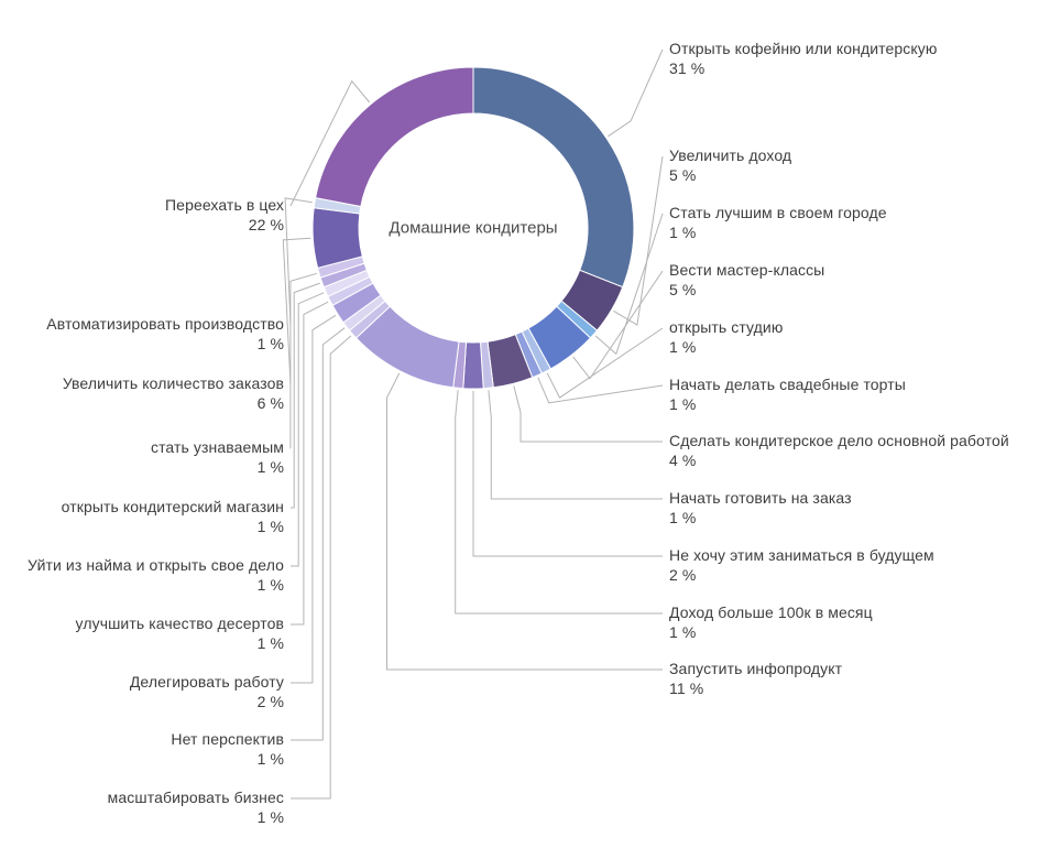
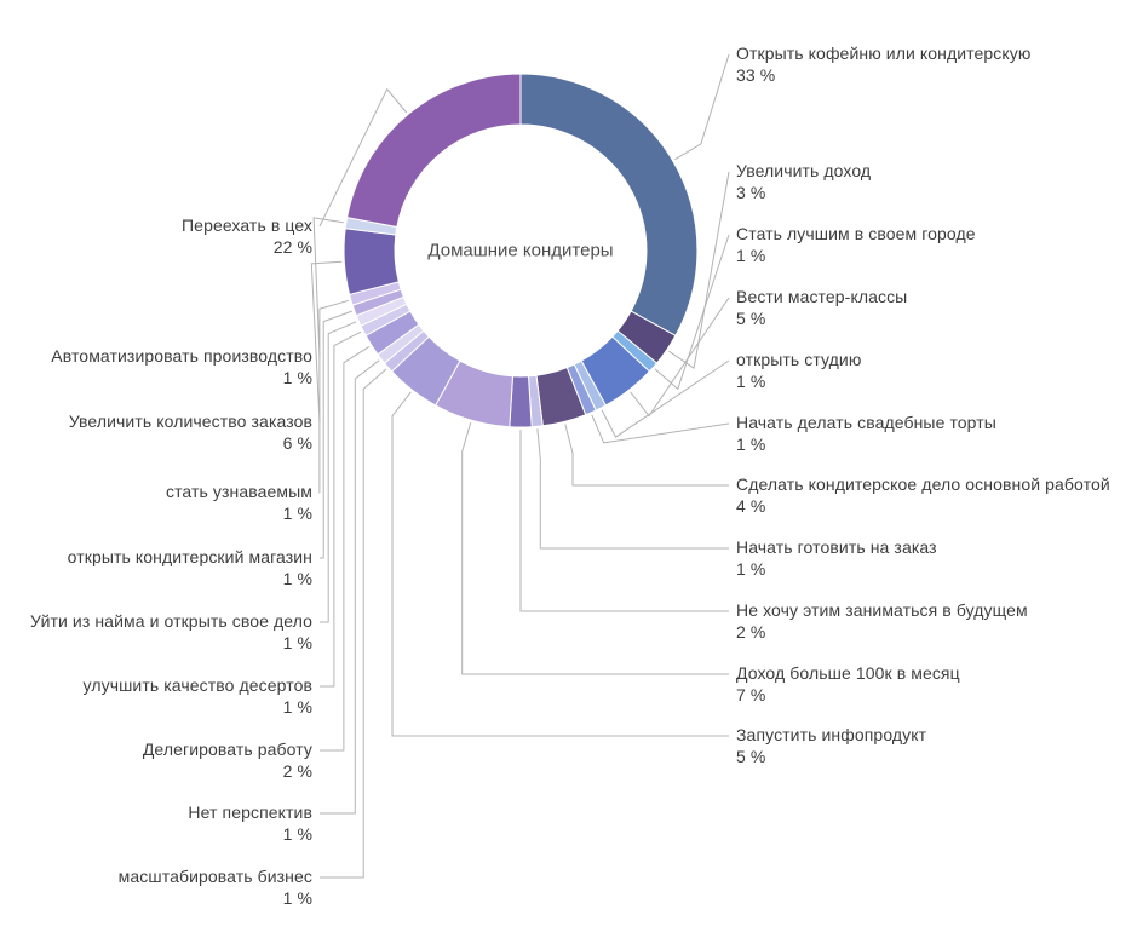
Открыть кофейню или кондитерскую: 31 -> 33
Увеличить доход: 5 -> 3
Доход больше 100к в месяц: 1 -> 7
Запустить инфопродукт: 11 -> 5
